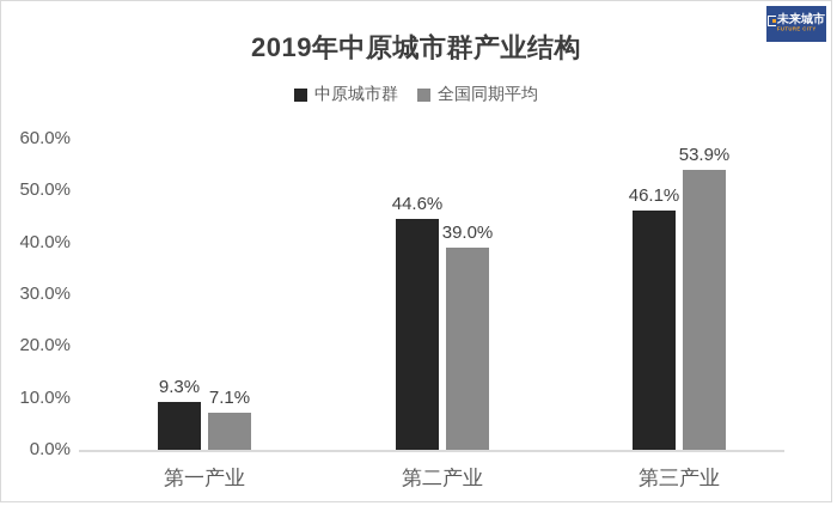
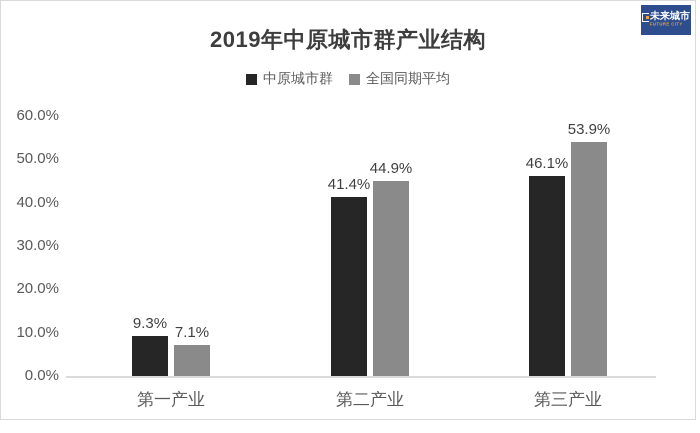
中原城市群/第二产业: 44.6% -> 41.4%
全国同期平均/第二产业: 39.0% -> 44.9%
